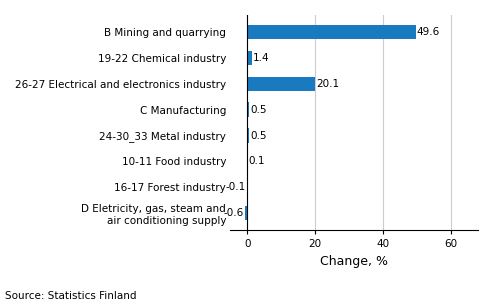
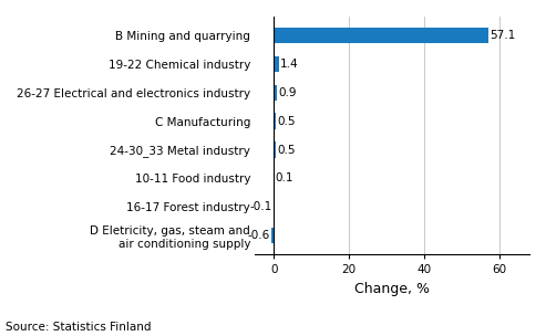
B Mining and quarrying: 49.6 -> 57.1
26-27 Electrical and electronics industry: 20.1 -> 0.9
